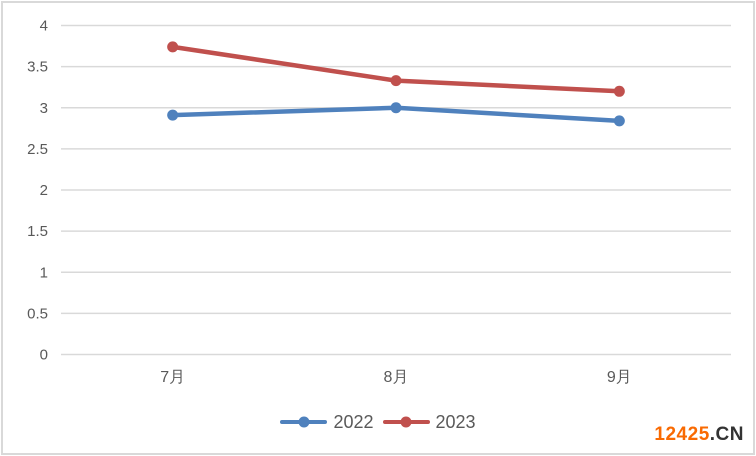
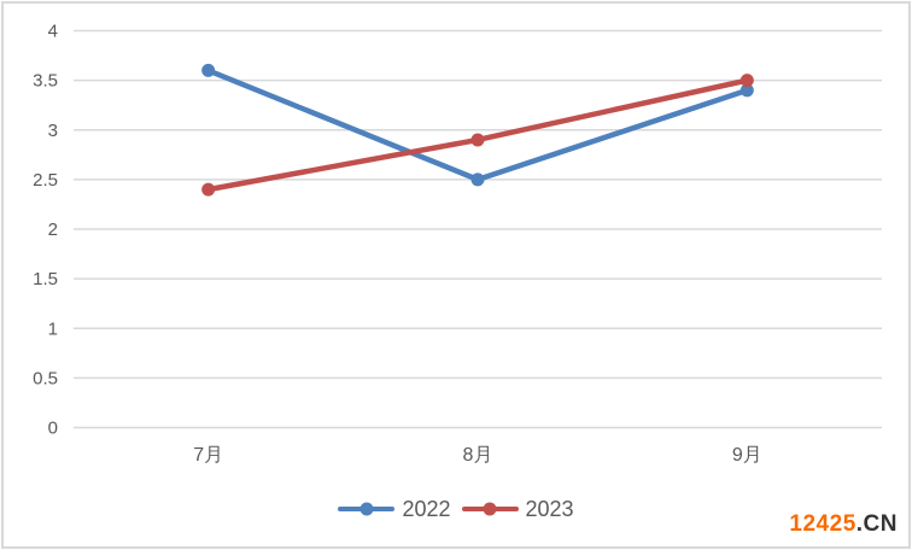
2022/7月: 2.9 -> 3.6
2023/7月: 3.7 -> 2.4
2022/8月: 3.0 -> 2.5
2023/8月: 3.3 -> 2.9
2022/9月: 2.8 -> 3.4
2023/9月: 3.2 -> 3.5
